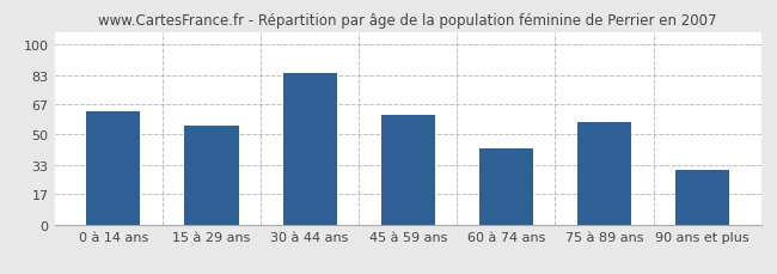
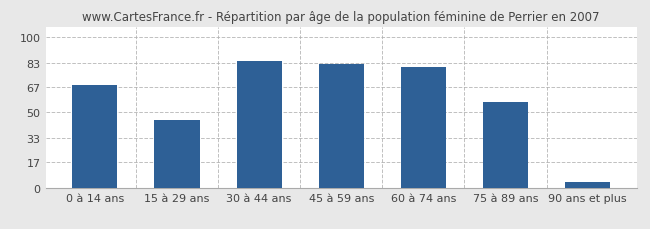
0 à 14 ans: 63 -> 68
15 à 29 ans: 55 -> 45
45 à 59 ans: 61 -> 82
60 à 74 ans: 42 -> 80
90 ans et plus: 30 -> 4
